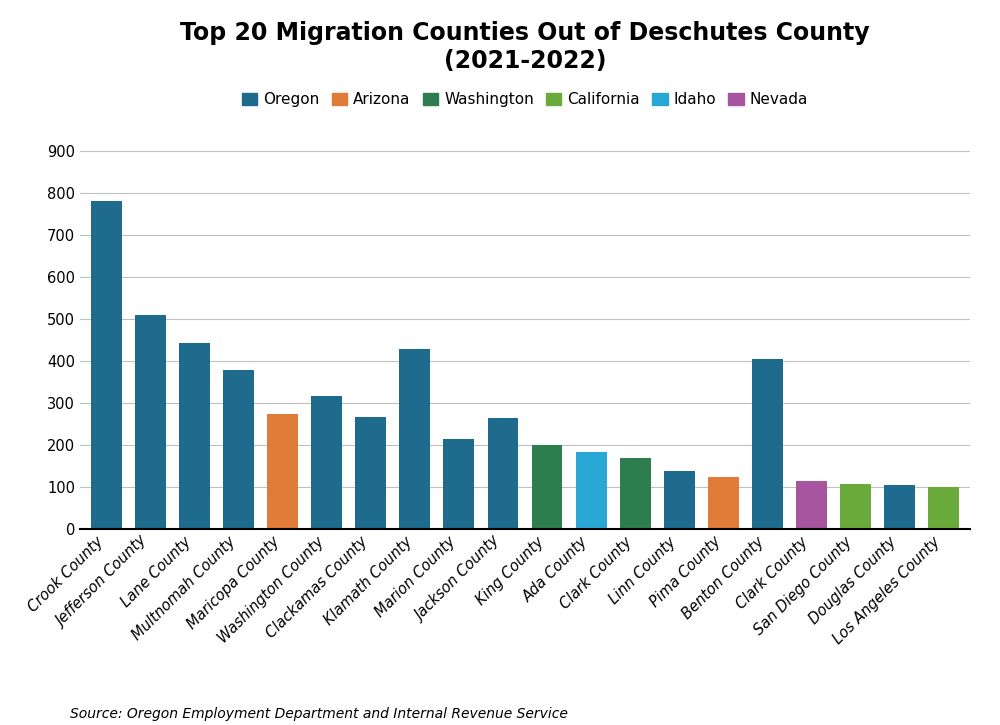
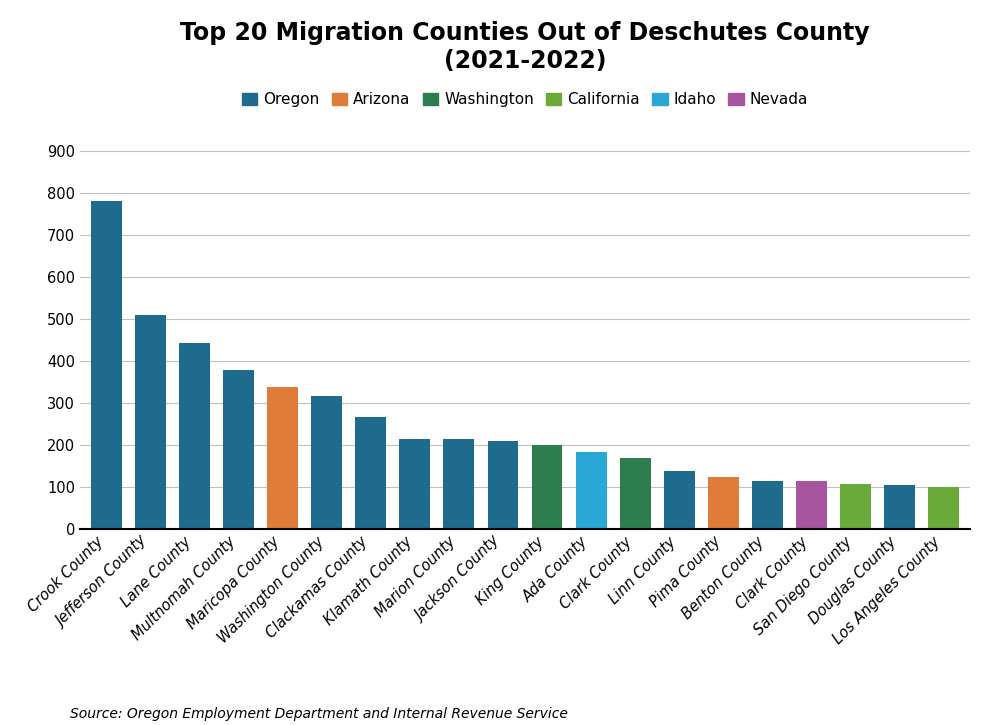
Maricopa County: 275 -> 340
Klamath County: 430 -> 215
Jackson County: 265 -> 211
Benton County: 405 -> 115
